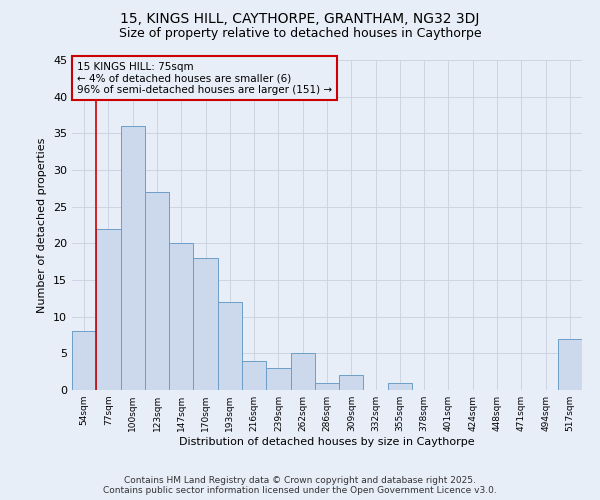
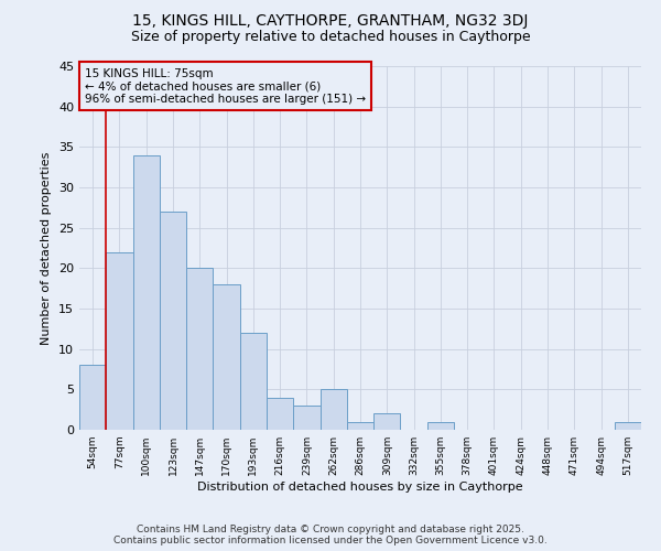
100sqm: 36 -> 34
517sqm: 7 -> 1
